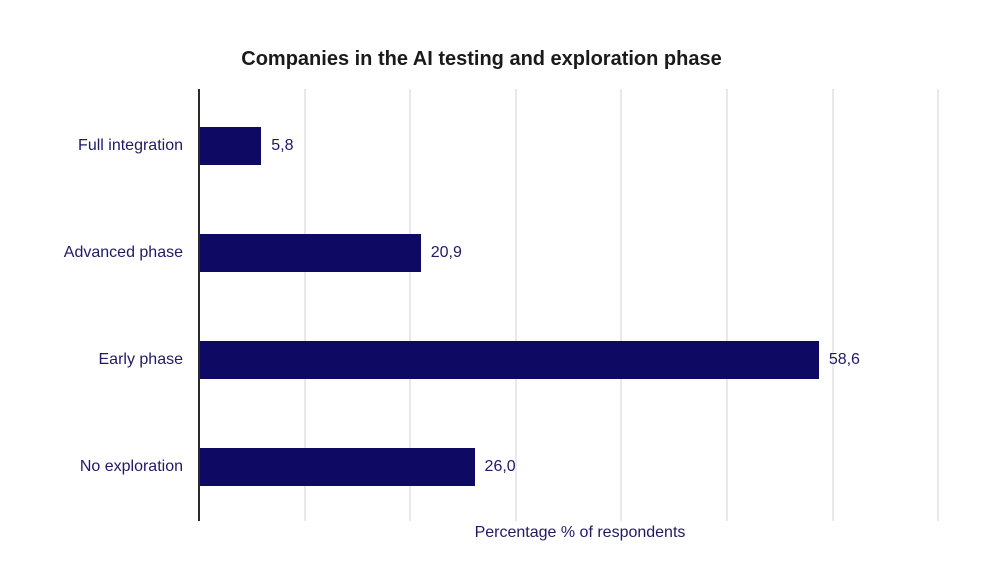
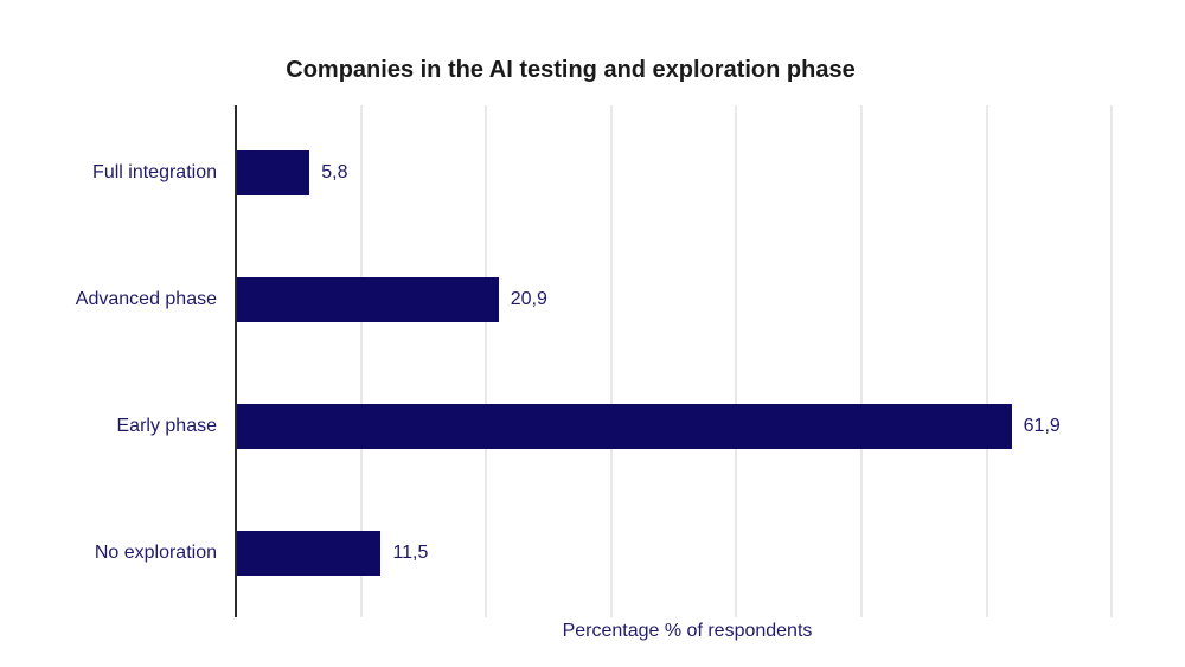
Early phase: 58,6 -> 61,9
No exploration: 26,0 -> 11,5
